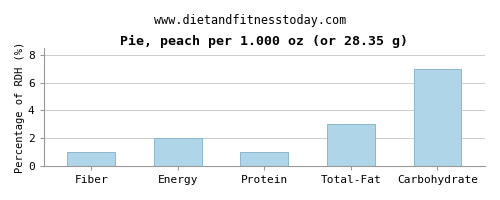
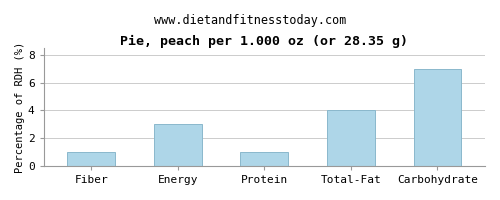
Energy: 2 -> 3
Total-Fat: 3 -> 4
